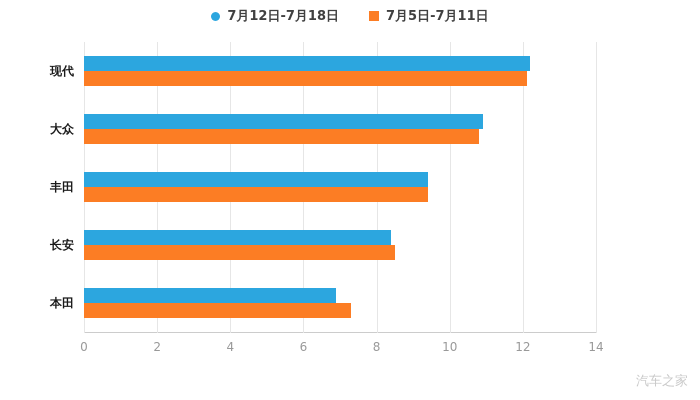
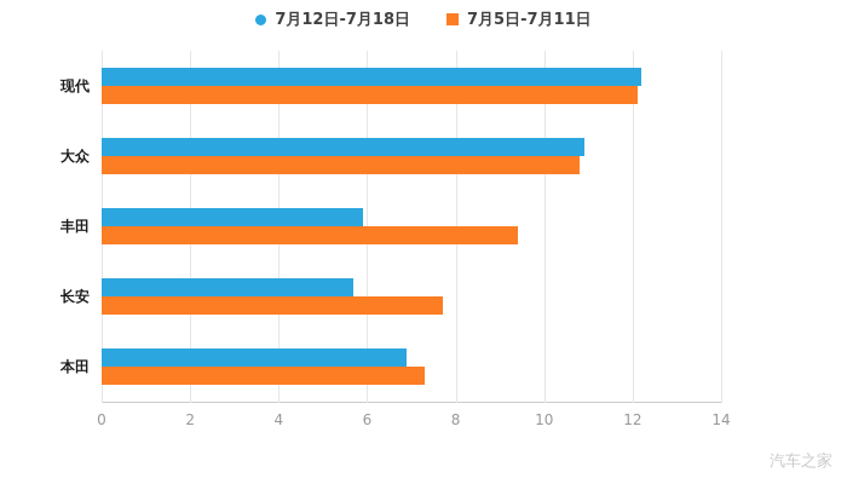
7月12日-7月18日/丰田: 9.4 -> 5.9
7月12日-7月18日/长安: 8.4 -> 5.7
7月5日-7月11日/长安: 8.5 -> 7.7
